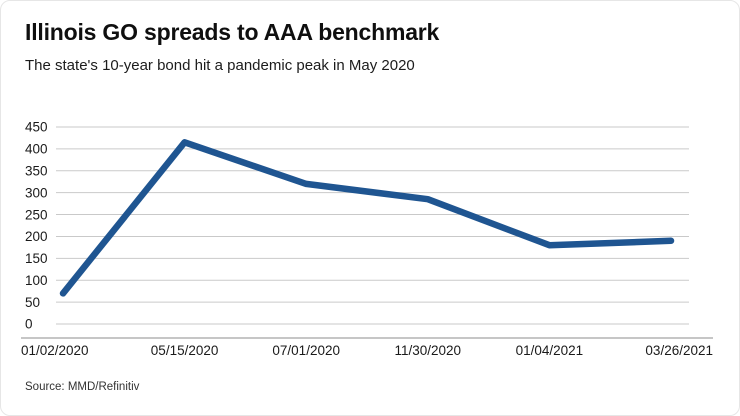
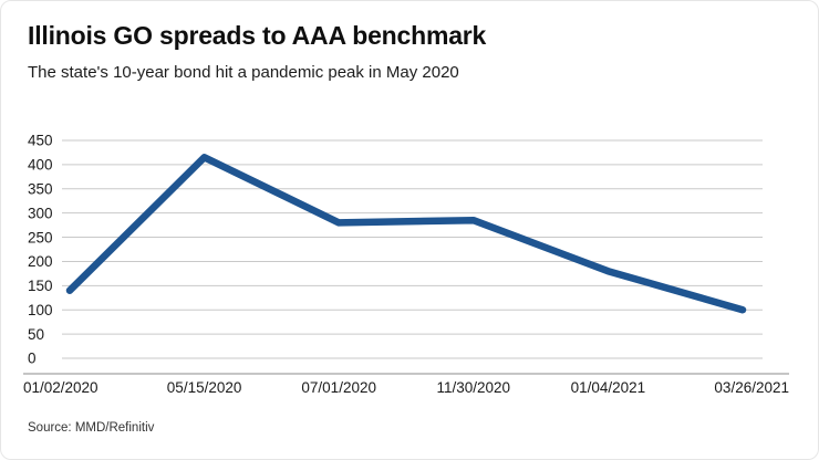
01/02/2020: 70 -> 140
07/01/2020: 320 -> 280
03/26/2021: 190 -> 100
